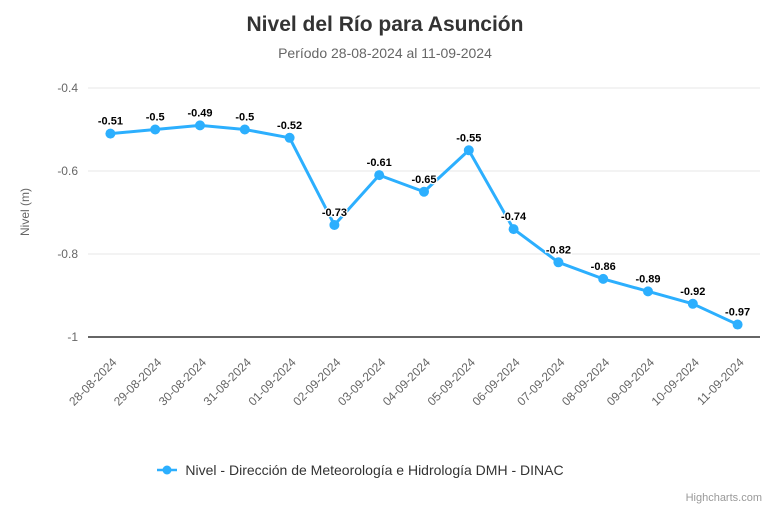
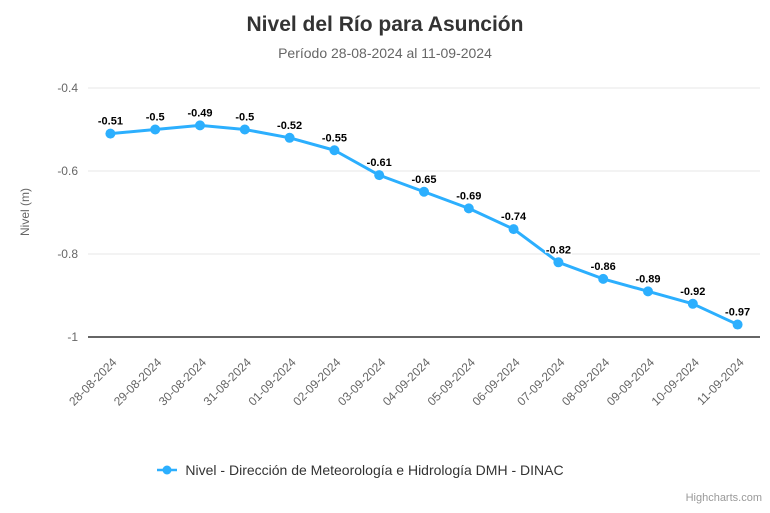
02-09-2024: -0.73 -> -0.55
05-09-2024: -0.55 -> -0.69
